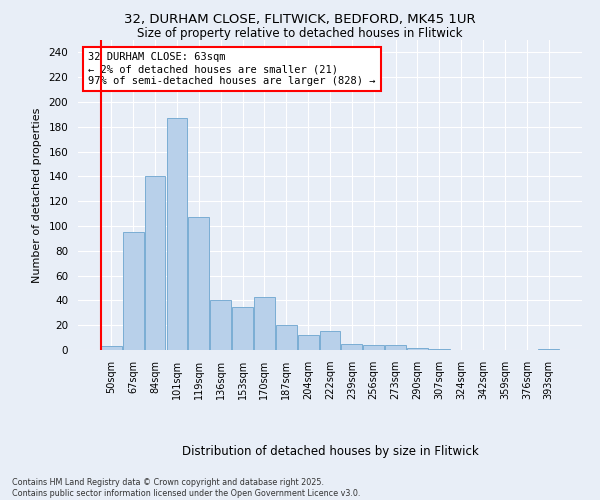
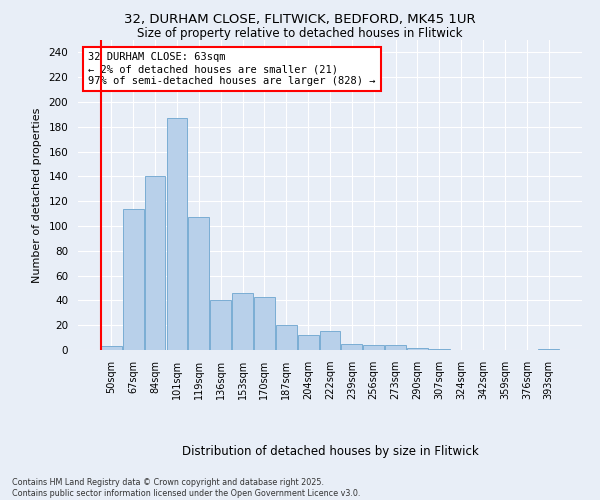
67sqm: 95 -> 114
153sqm: 35 -> 46
